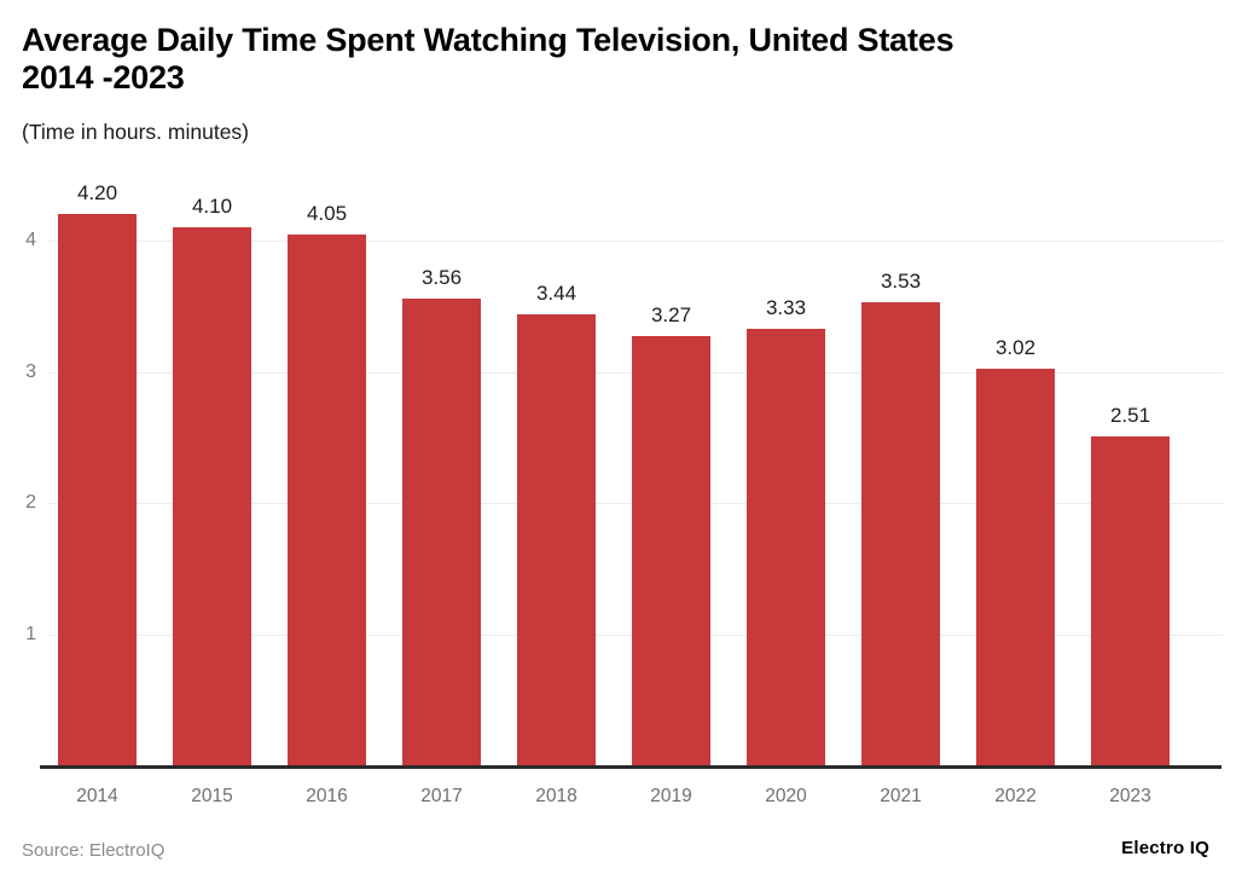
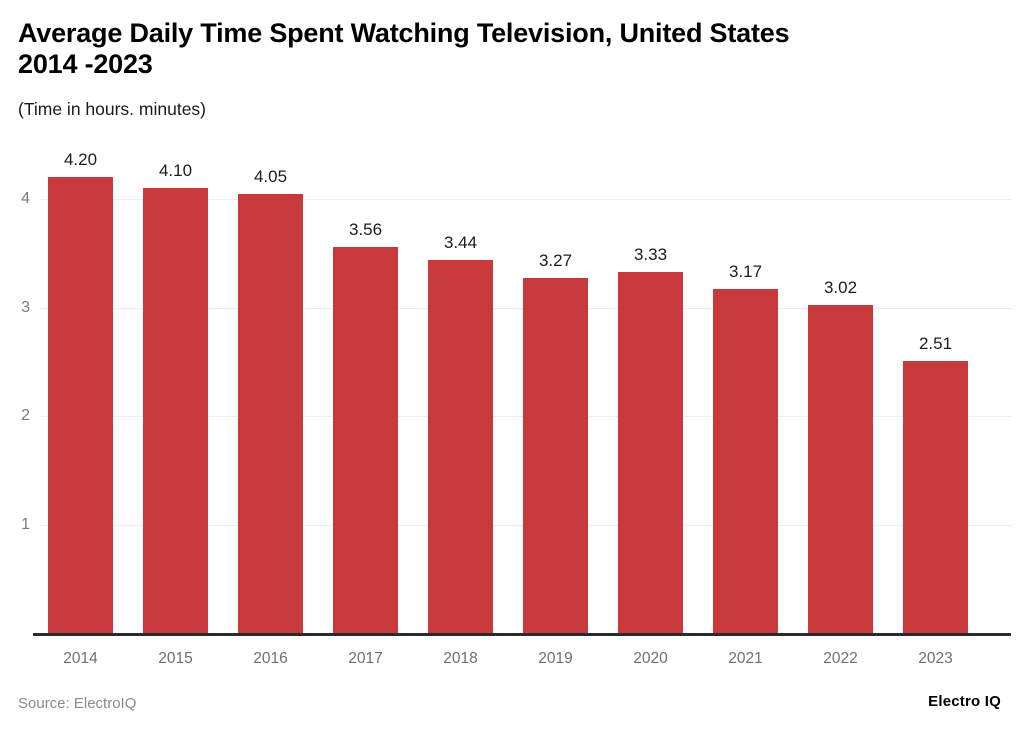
2021: 3.53 -> 3.17
